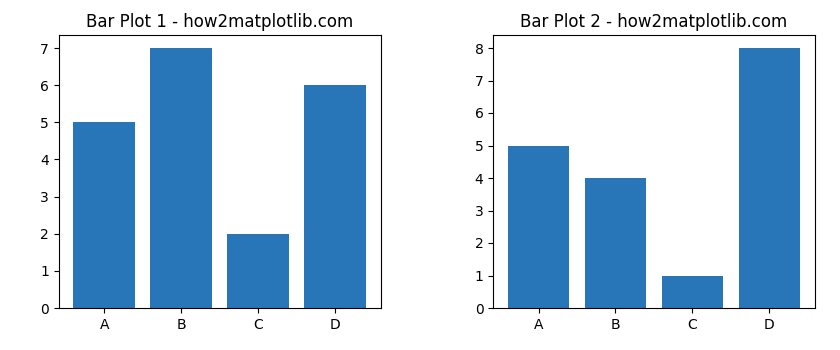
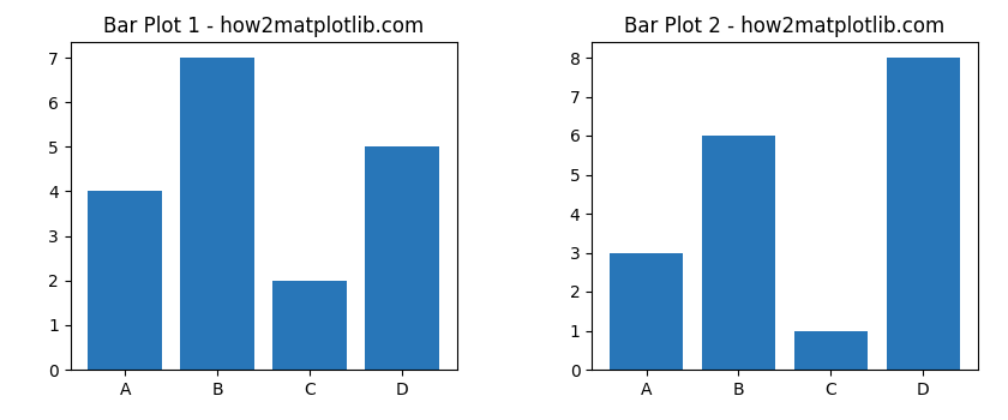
Bar Plot 1 - how2matplotlib.com/A: 5 -> 4
Bar Plot 1 - how2matplotlib.com/D: 6 -> 5
Bar Plot 2 - how2matplotlib.com/A: 5 -> 3
Bar Plot 2 - how2matplotlib.com/B: 4 -> 6
